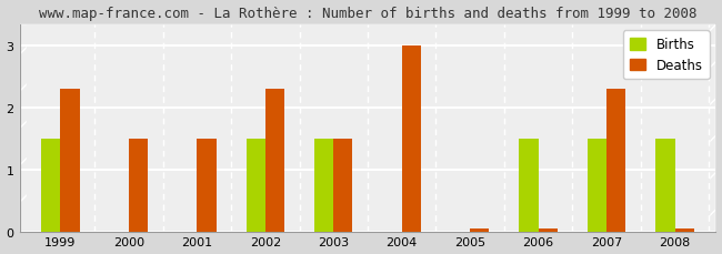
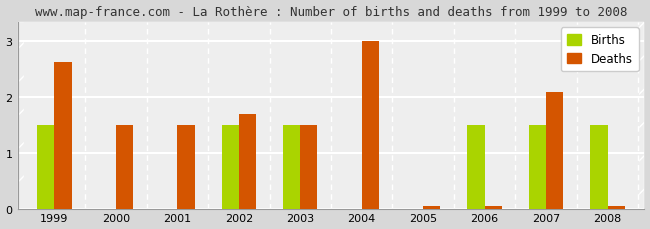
Deaths/1999: 2.30 -> 2.62
Deaths/2002: 2.30 -> 1.70
Deaths/2007: 2.30 -> 2.08
